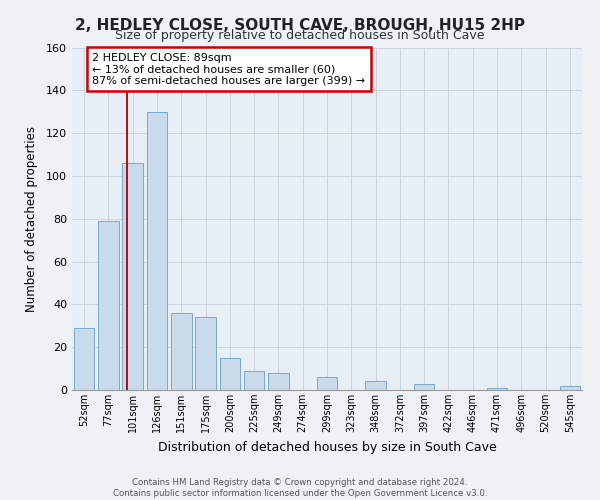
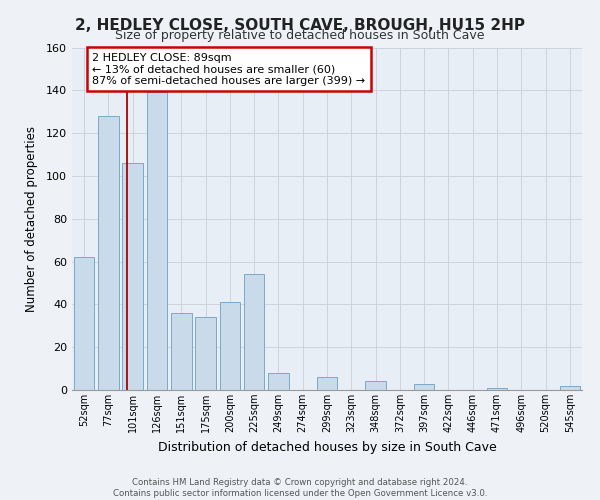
52sqm: 29 -> 62
77sqm: 79 -> 128
126sqm: 130 -> 139
200sqm: 15 -> 41
225sqm: 9 -> 54
